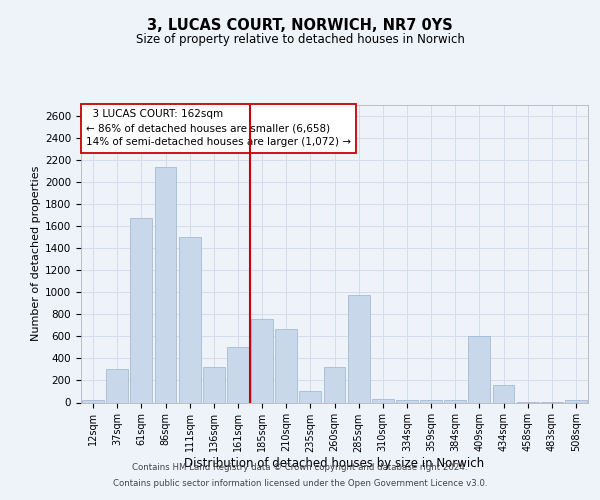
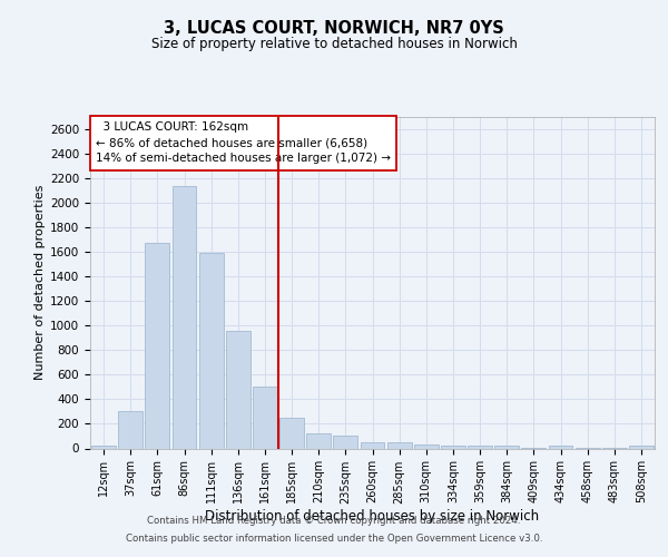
111sqm: 1500 -> 1590
136sqm: 320 -> 960
185sqm: 760 -> 250
210sqm: 670 -> 120
260sqm: 320 -> 50
285sqm: 980 -> 50
409sqm: 600 -> 0
434sqm: 160 -> 20
